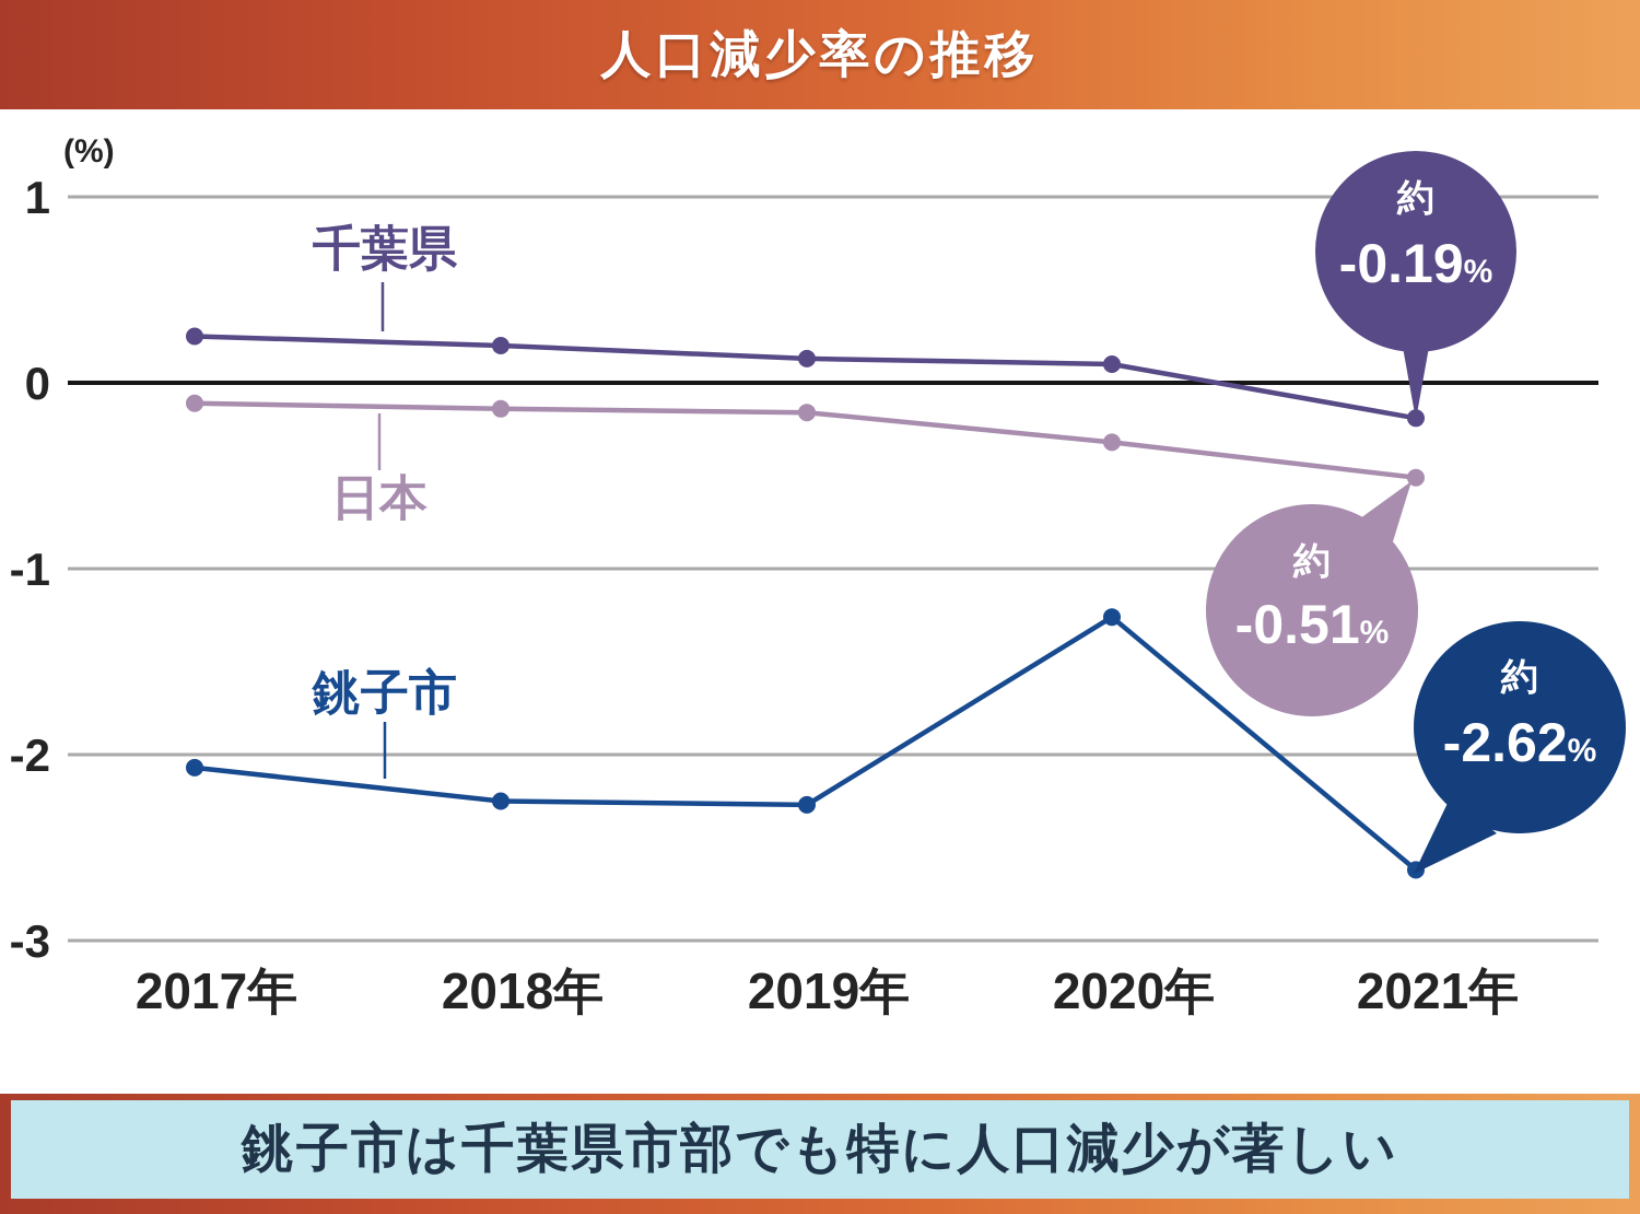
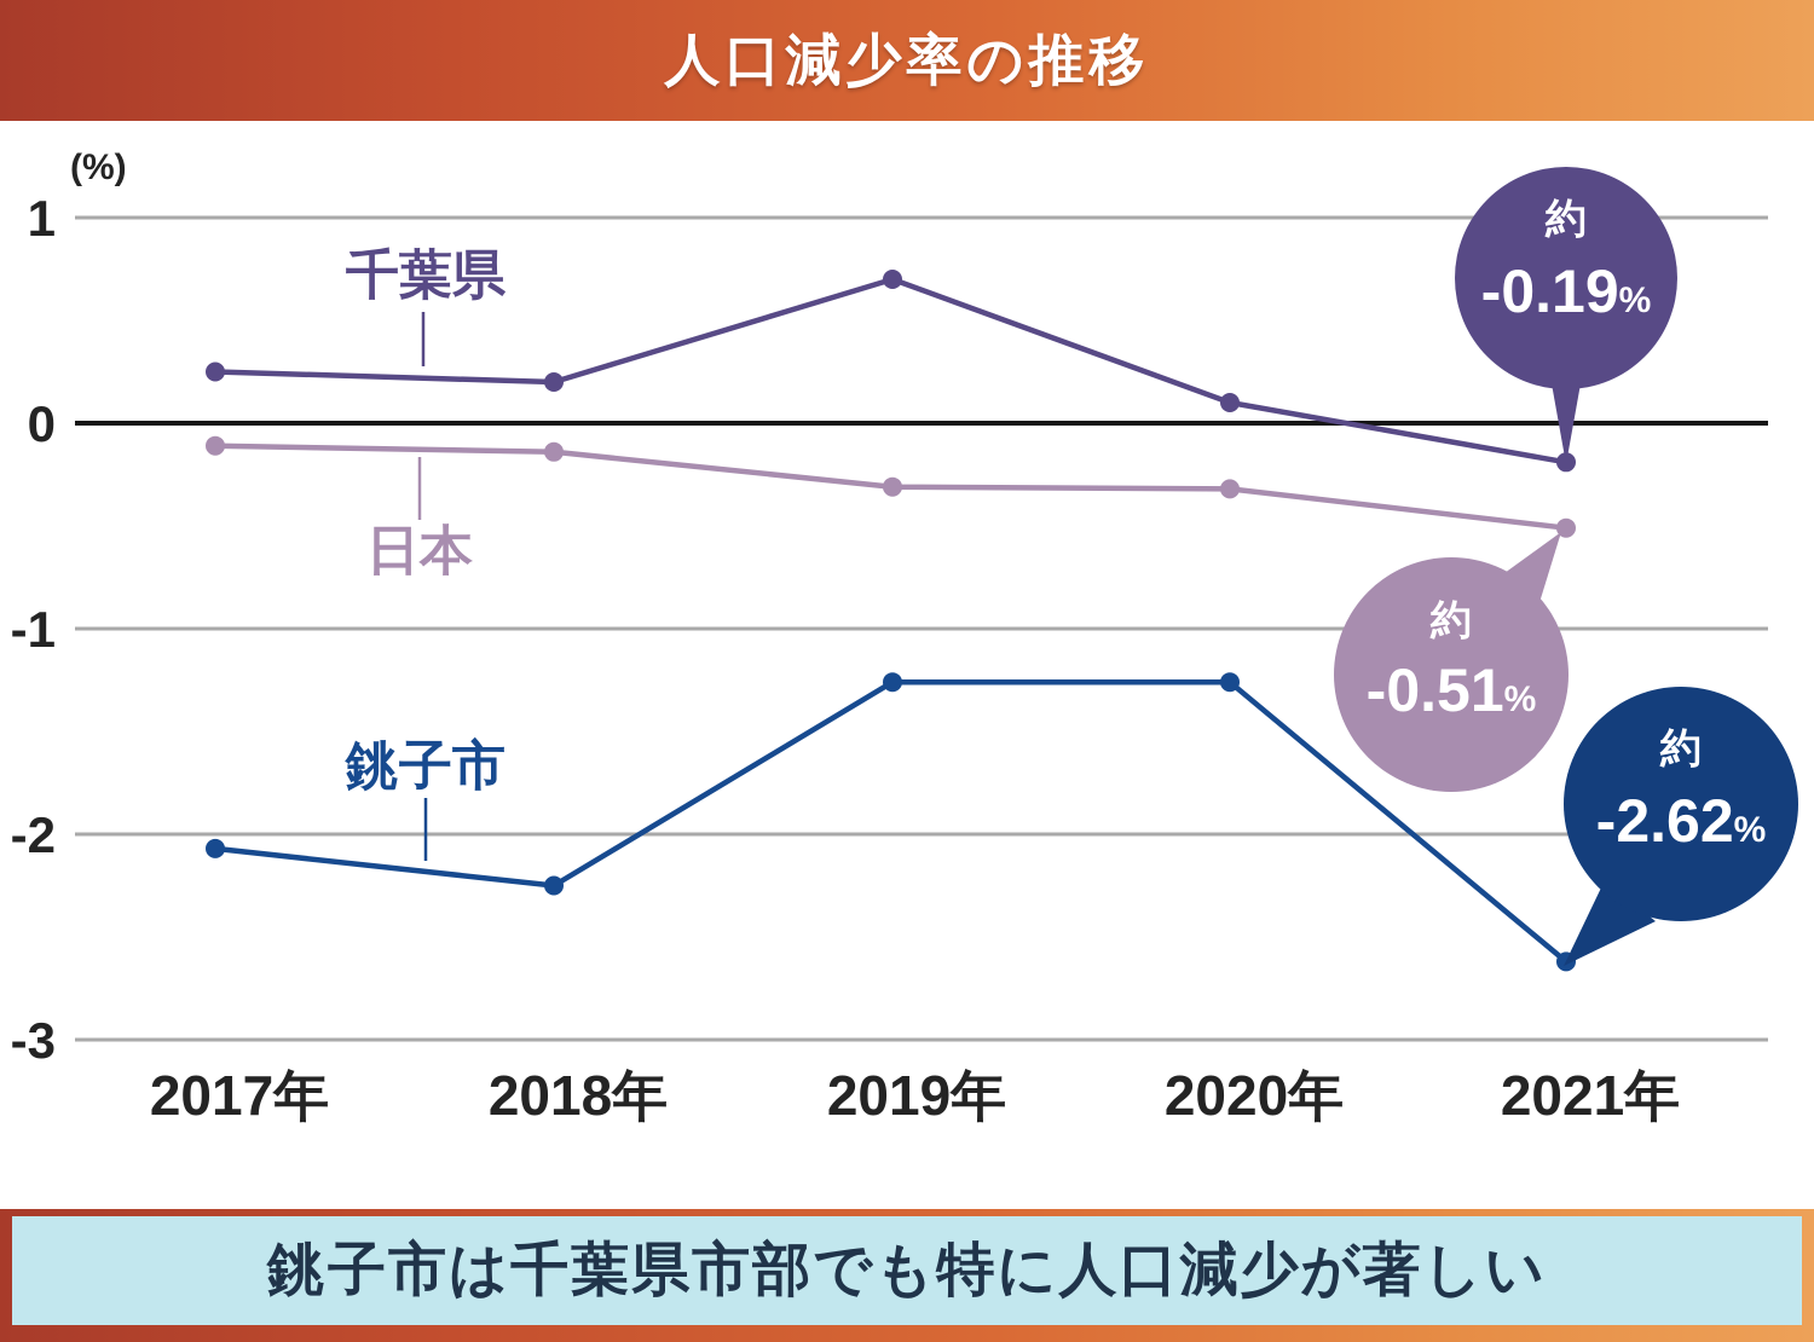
千葉県/2019年: 0.13 -> 0.70
日本/2019年: -0.16 -> -0.31
銚子市/2019年: -2.27 -> -1.26
